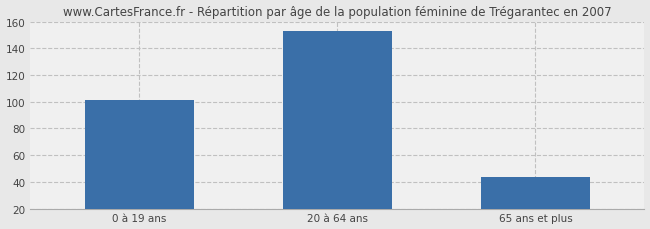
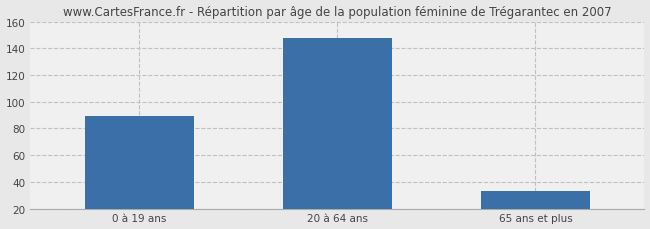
0 à 19 ans: 101 -> 89
20 à 64 ans: 153 -> 148
65 ans et plus: 44 -> 33
